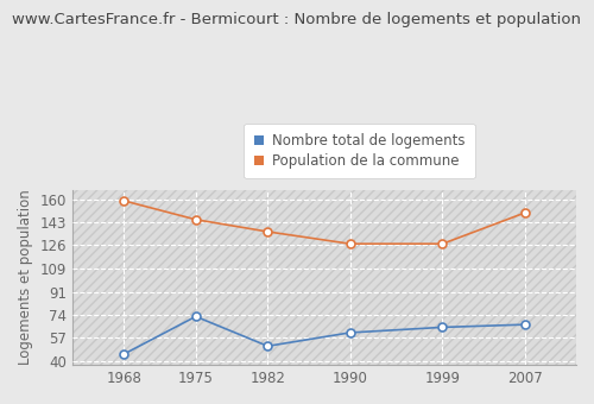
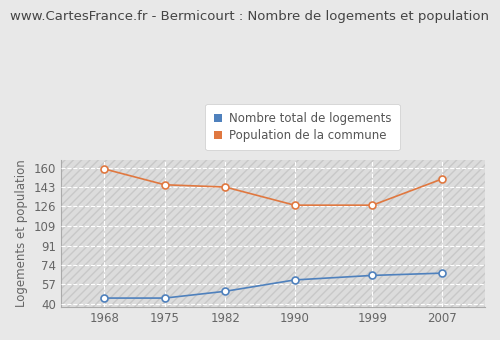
Nombre total de logements/1975: 73 -> 45
Population de la commune/1982: 136 -> 143
